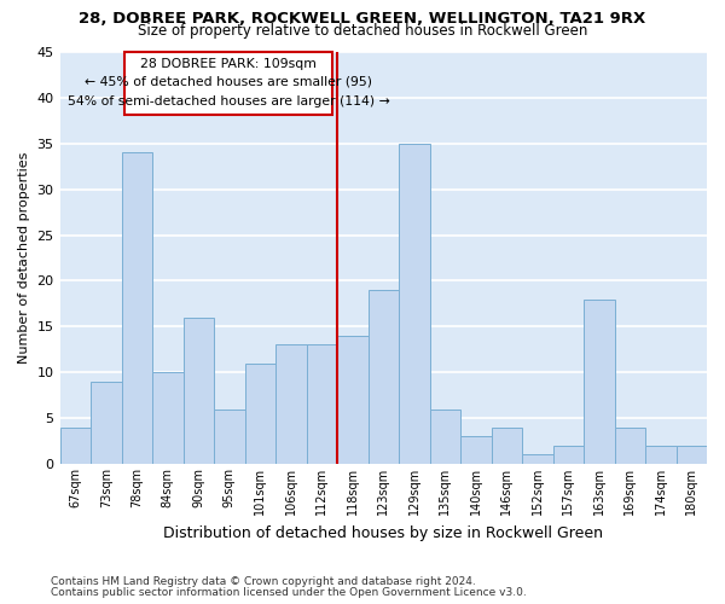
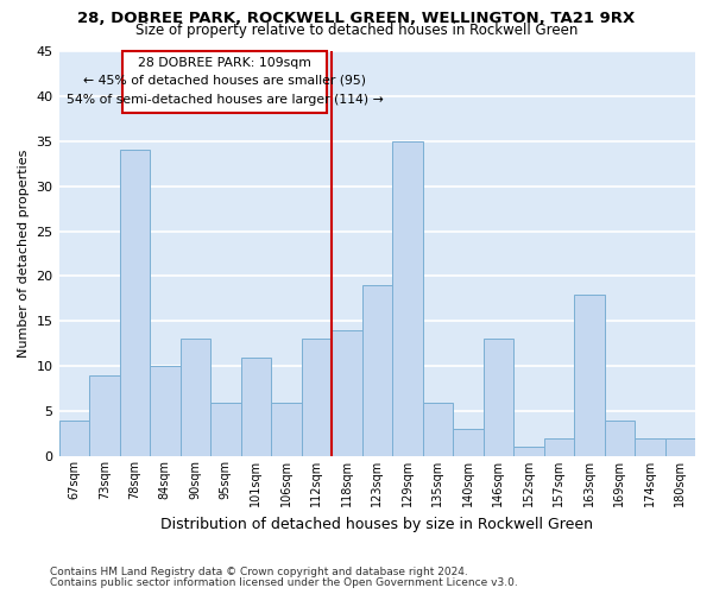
90sqm: 16 -> 13
106sqm: 13 -> 6
146sqm: 4 -> 13
